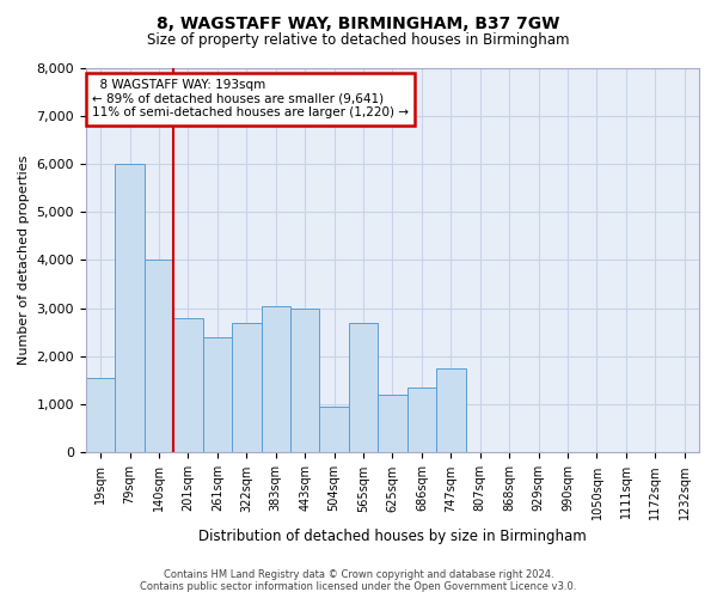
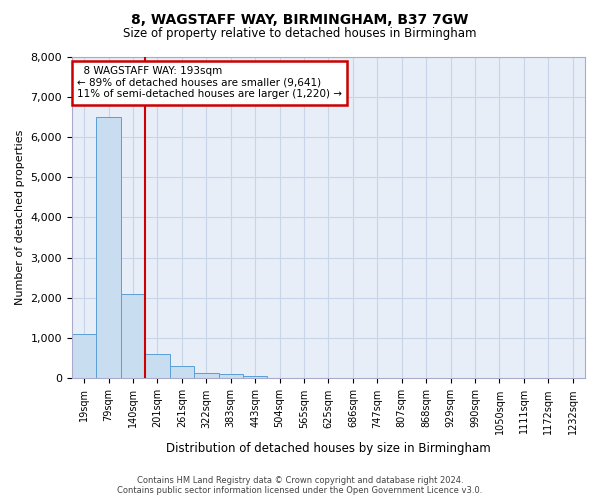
19sqm: 1,550 -> 1,100
79sqm: 6,000 -> 6,500
140sqm: 4,000 -> 2,100
201sqm: 2,800 -> 600
261sqm: 2,400 -> 300
322sqm: 2,700 -> 130
383sqm: 3,050 -> 100
443sqm: 3,000 -> 50
504sqm: 950 -> 20
565sqm: 2,700 -> 10
625sqm: 1,200 -> 0
686sqm: 1,350 -> 0
747sqm: 1,750 -> 0
